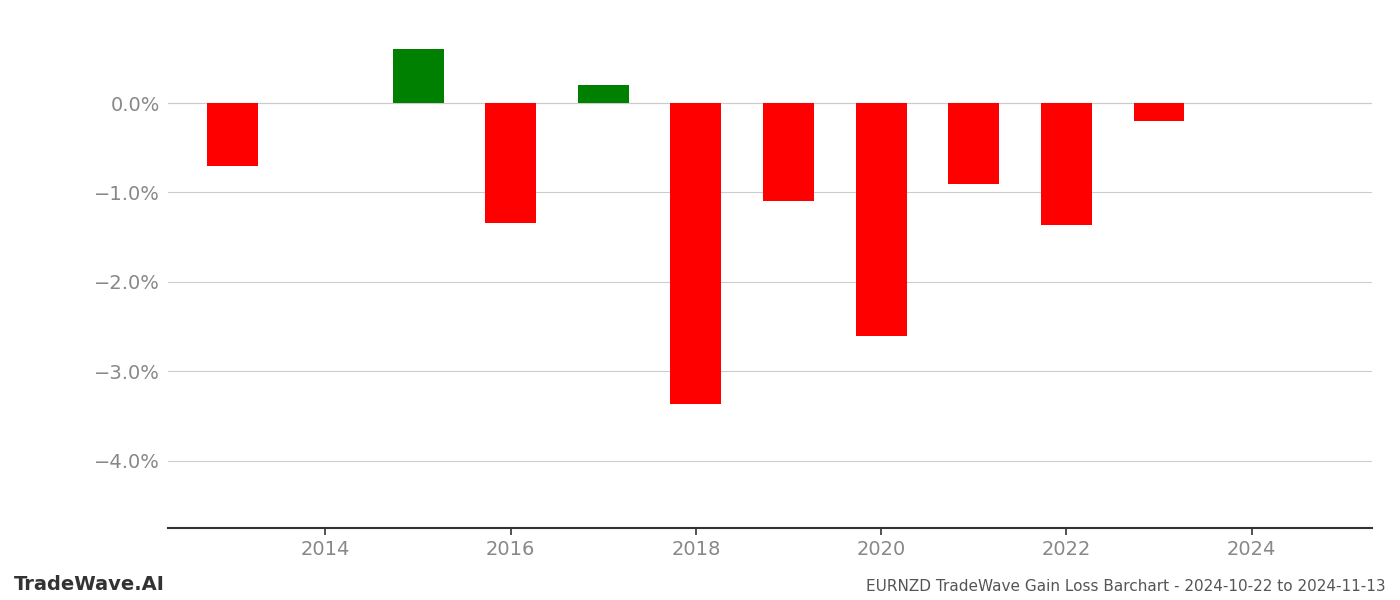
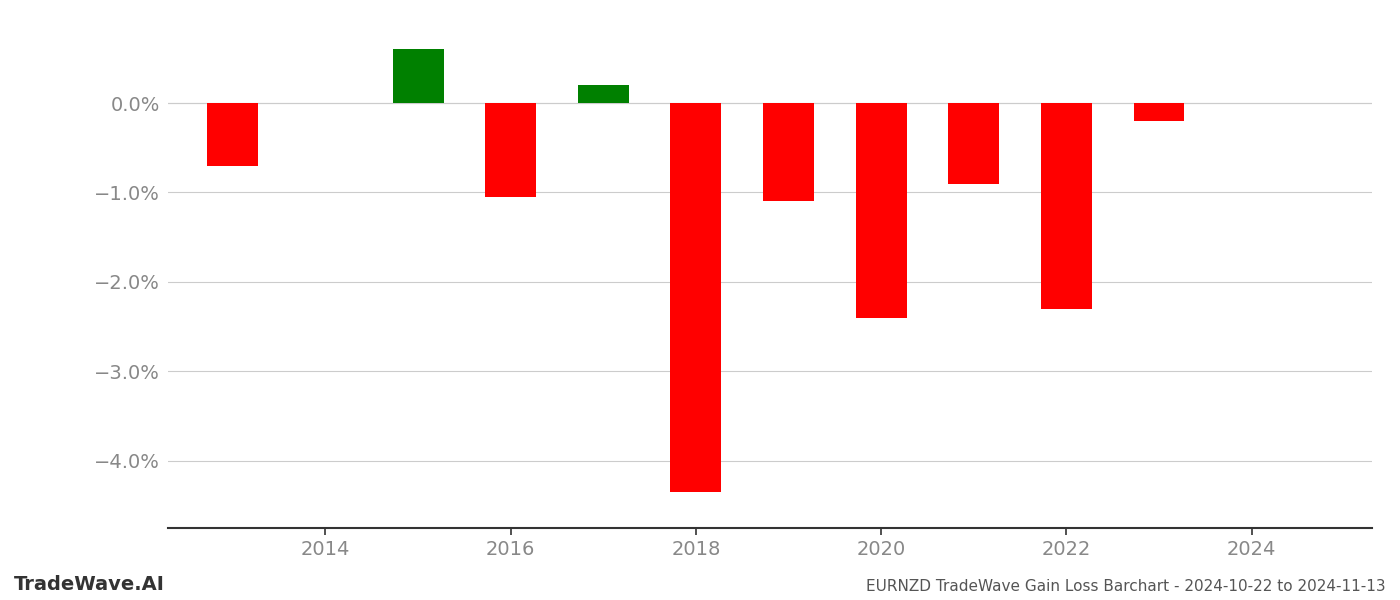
2016: -1.34% -> -1.05%
2018: -3.36% -> -4.35%
2020: -2.60% -> -2.40%
2022: -1.36% -> -2.30%
